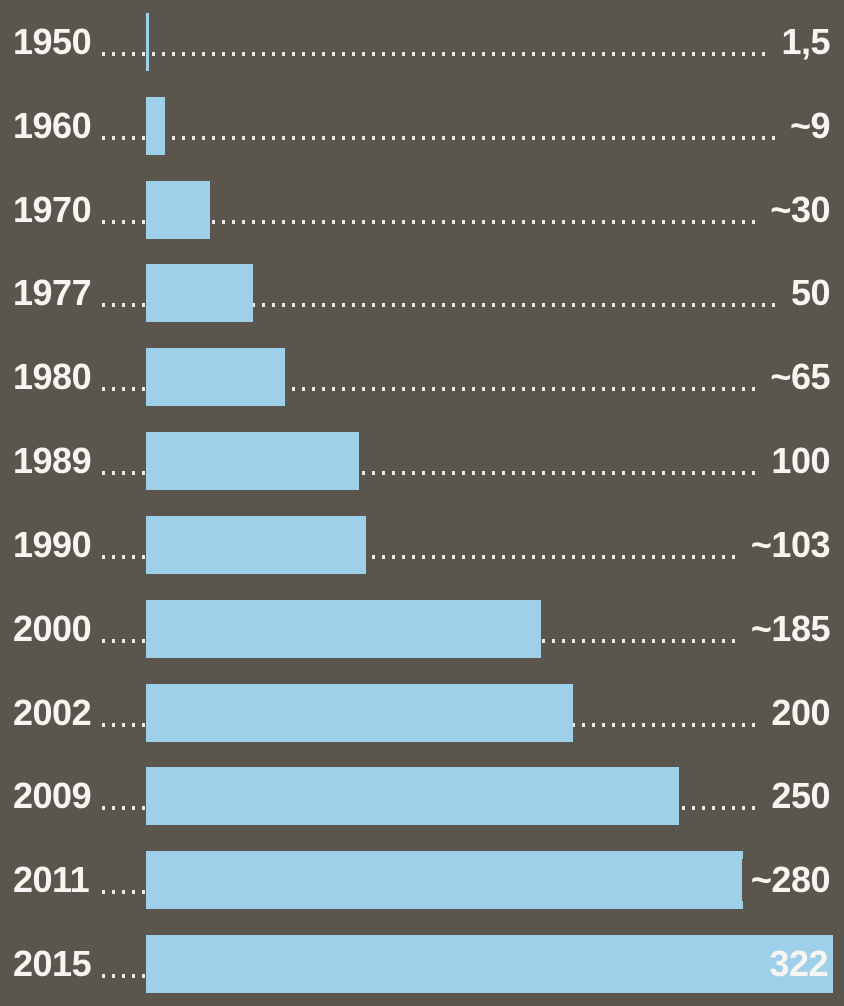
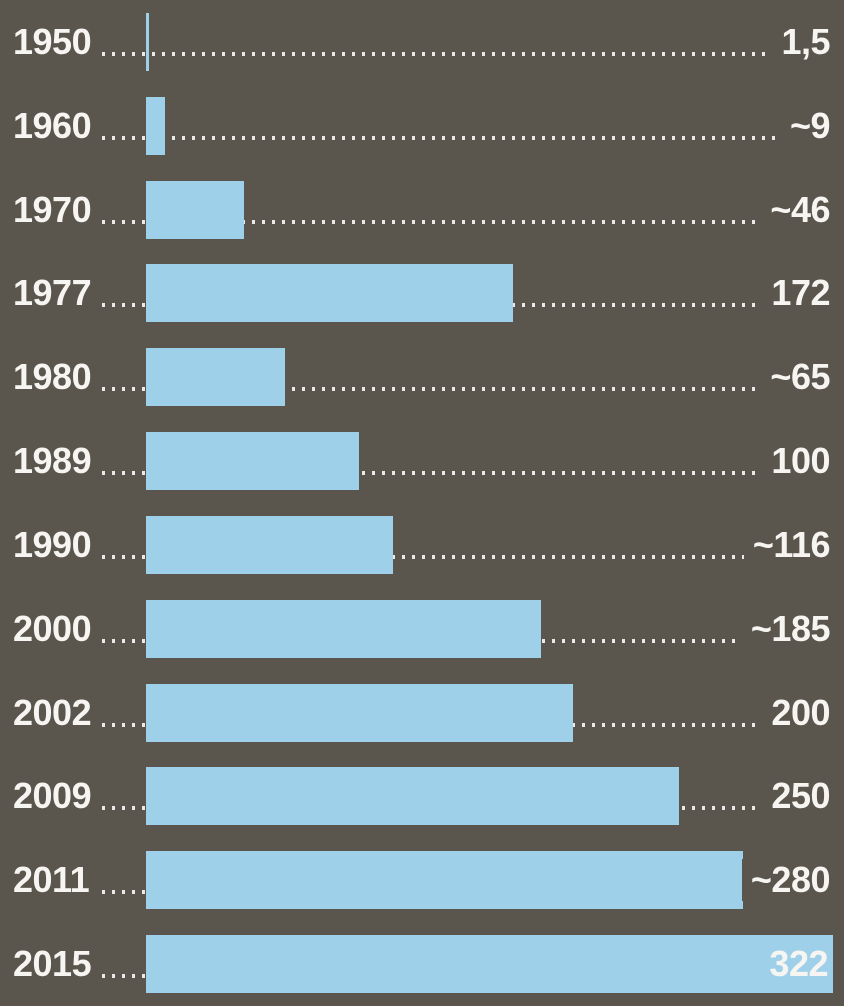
1970: 30 -> 46
1977: 50 -> 172
1990: 103 -> 116
